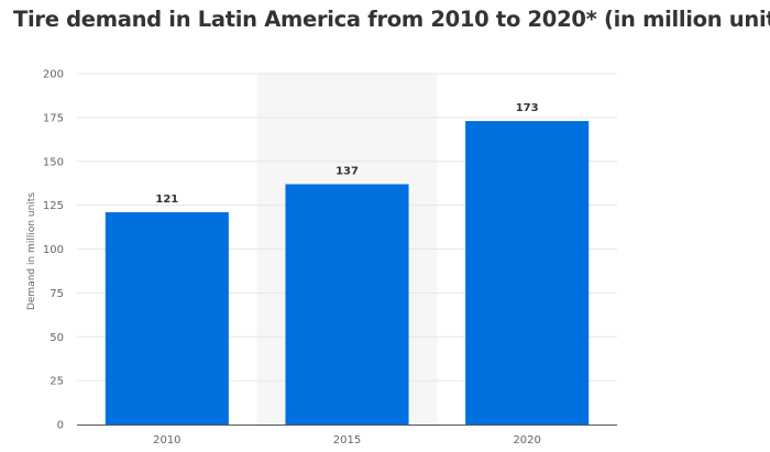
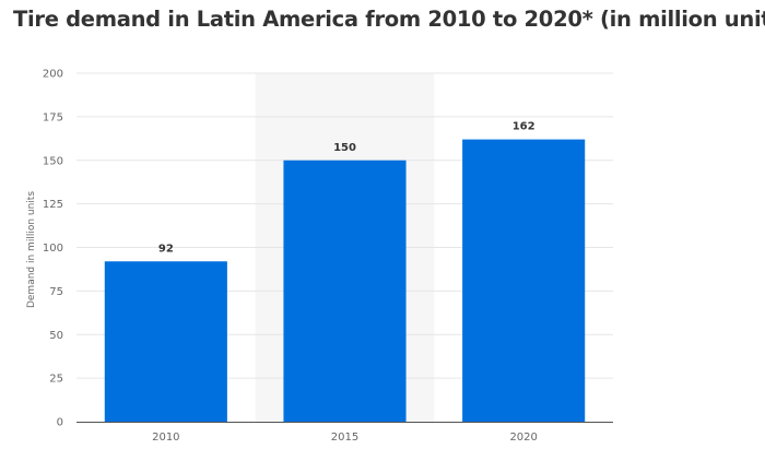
2010: 121 -> 92
2015: 137 -> 150
2020: 173 -> 162
